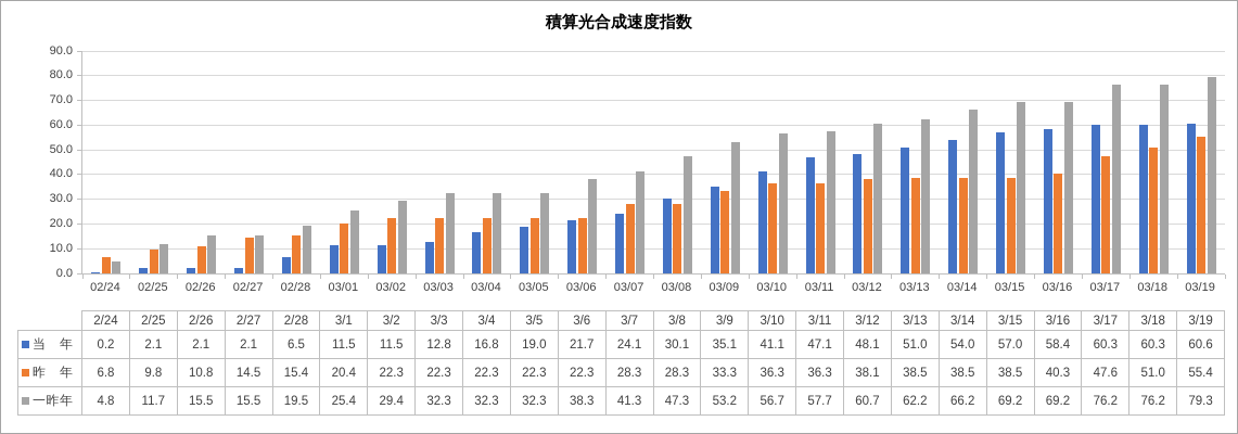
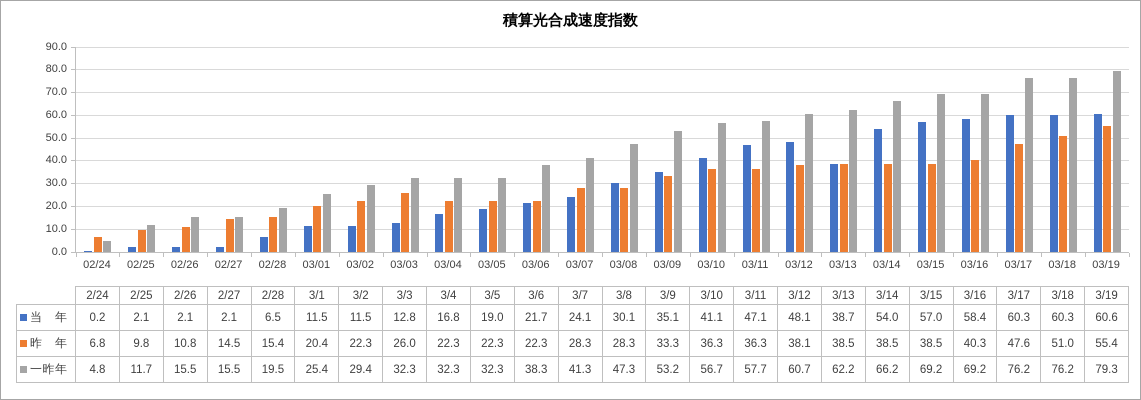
昨 年/03/03: 22.3 -> 26.0
当 年/03/13: 51.0 -> 38.7
